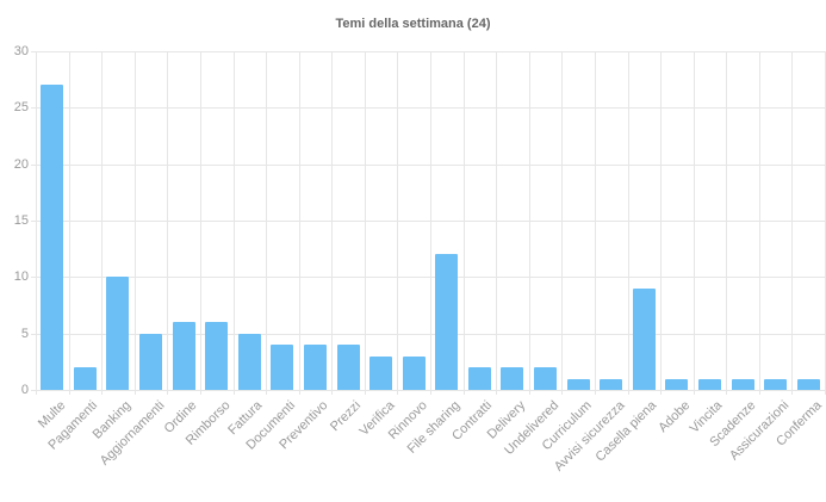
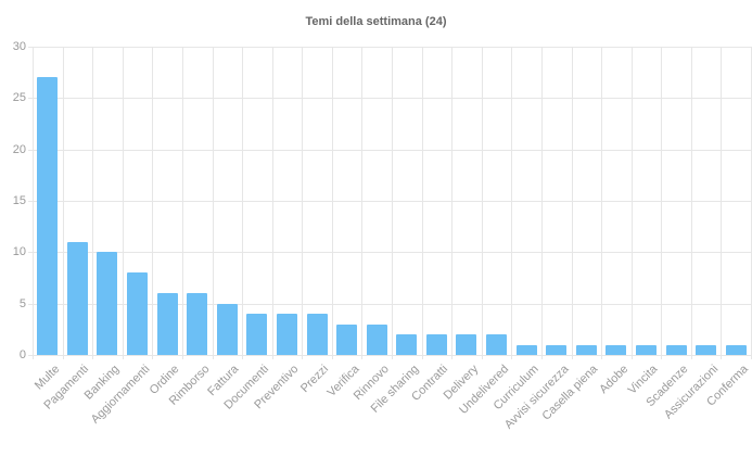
Pagamenti: 2 -> 11
Aggiornamenti: 5 -> 8
File sharing: 12 -> 2
Casella piena: 9 -> 1
